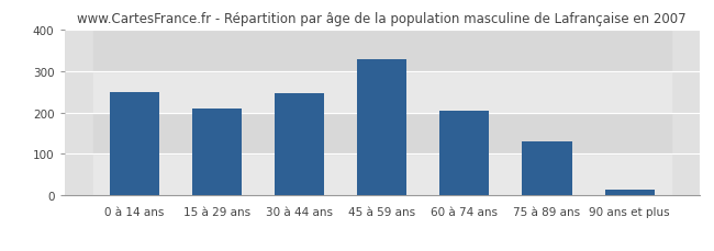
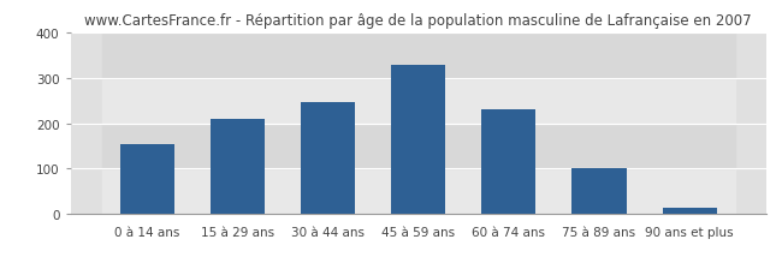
0 à 14 ans: 250 -> 155
60 à 74 ans: 204 -> 230
75 à 89 ans: 131 -> 100
